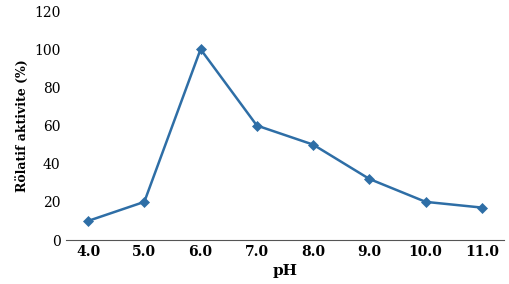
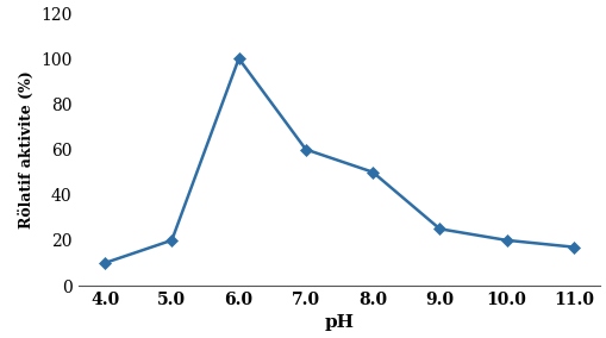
9.0: 32 -> 25
